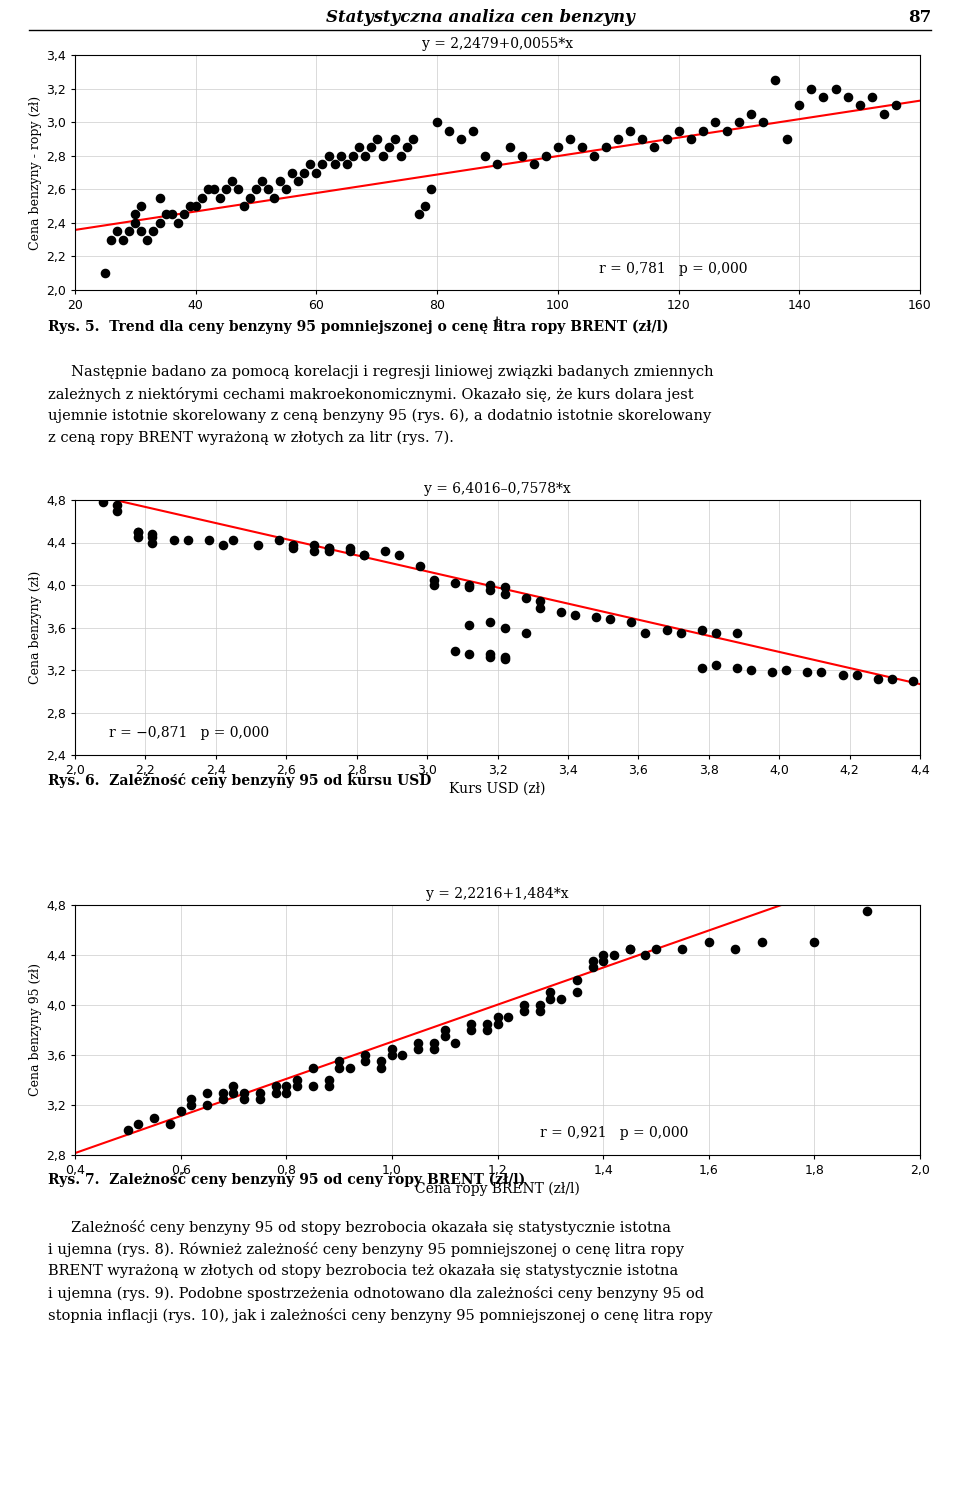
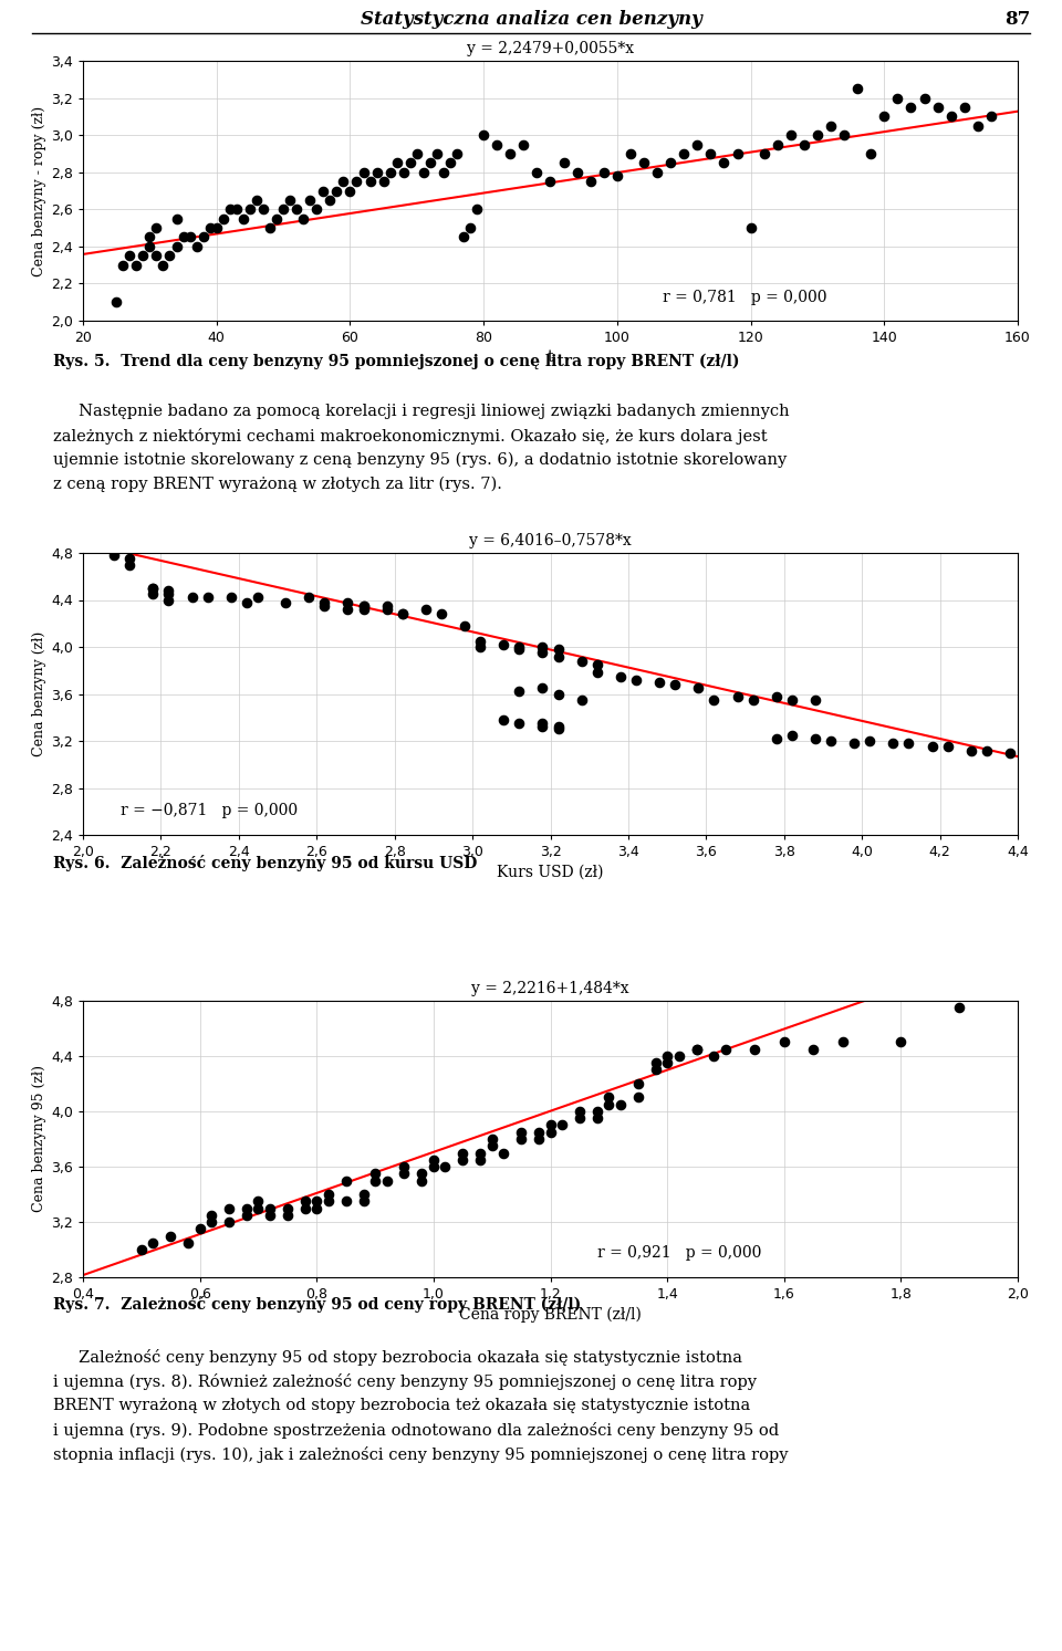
y = 2,2479+0,0055*x/100: 2,85 -> 2,78
y = 2,2479+0,0055*x/120: 2,95 -> 2,50
